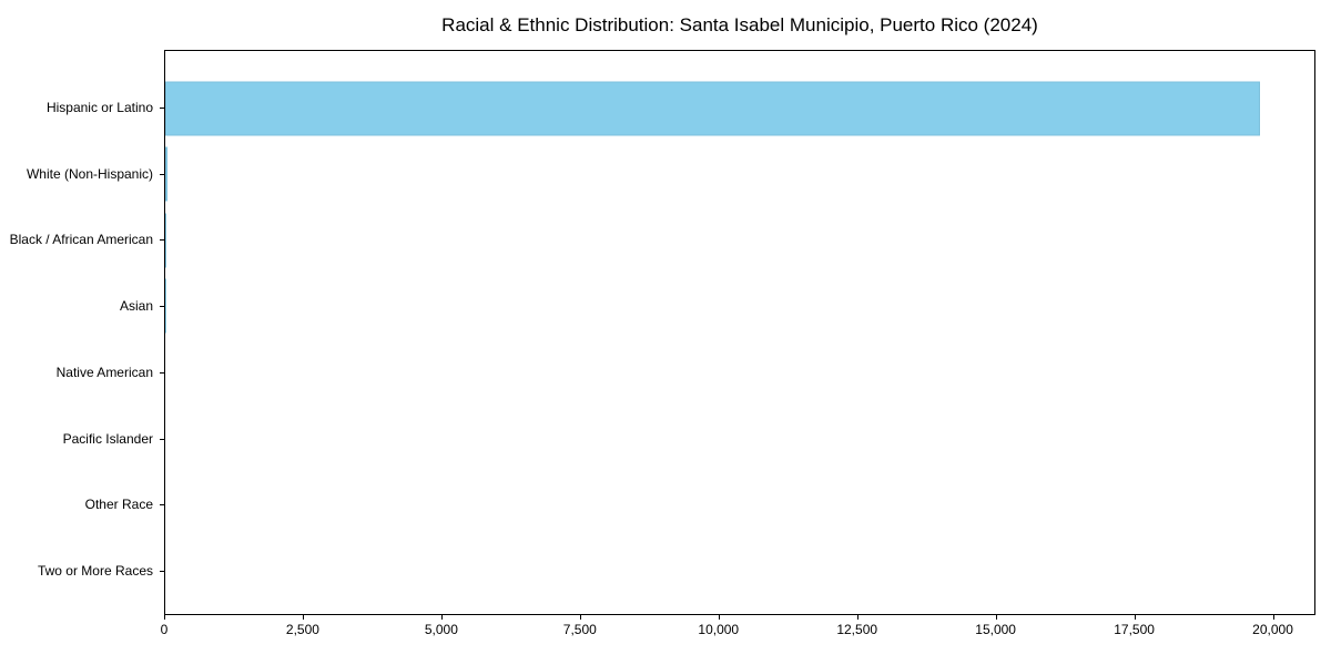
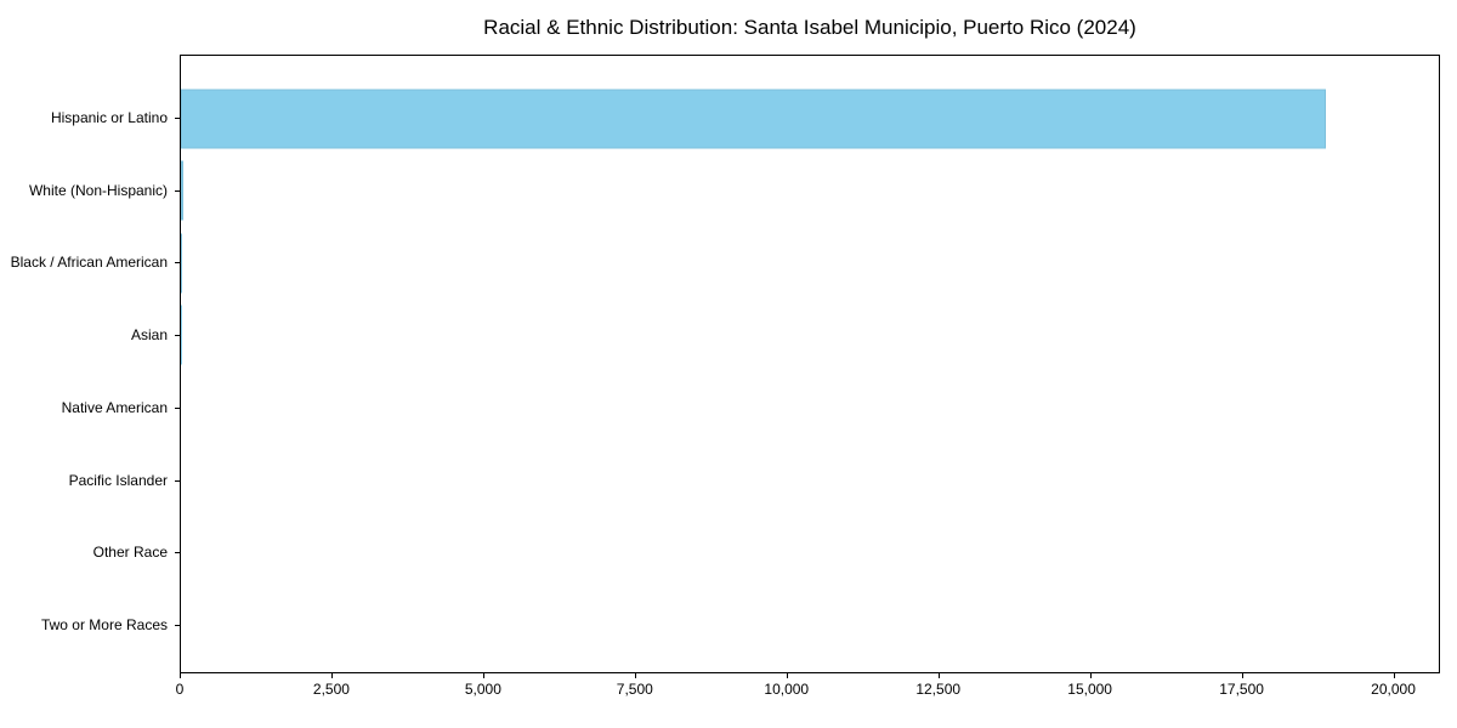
Hispanic or Latino: 19800 -> 18900
